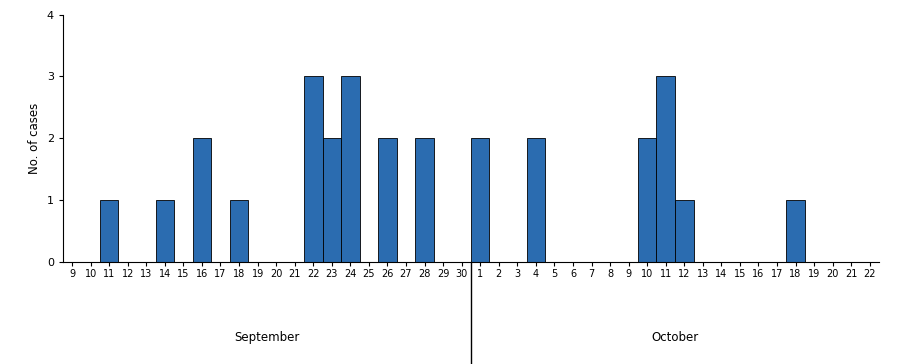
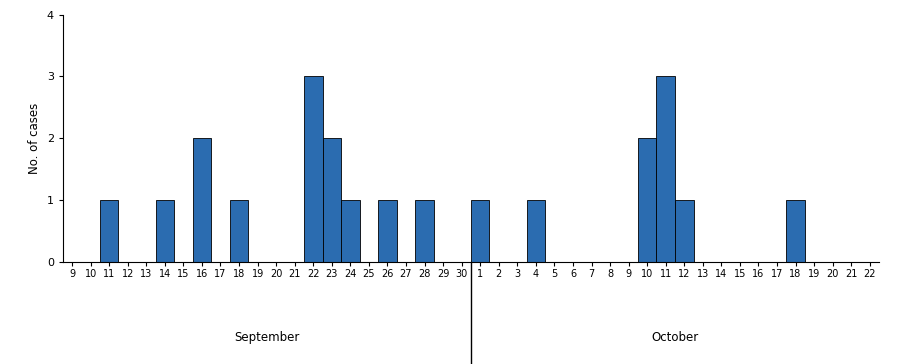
24: 3 -> 1
26: 2 -> 1
28: 2 -> 1
1: 2 -> 1
4: 2 -> 1
